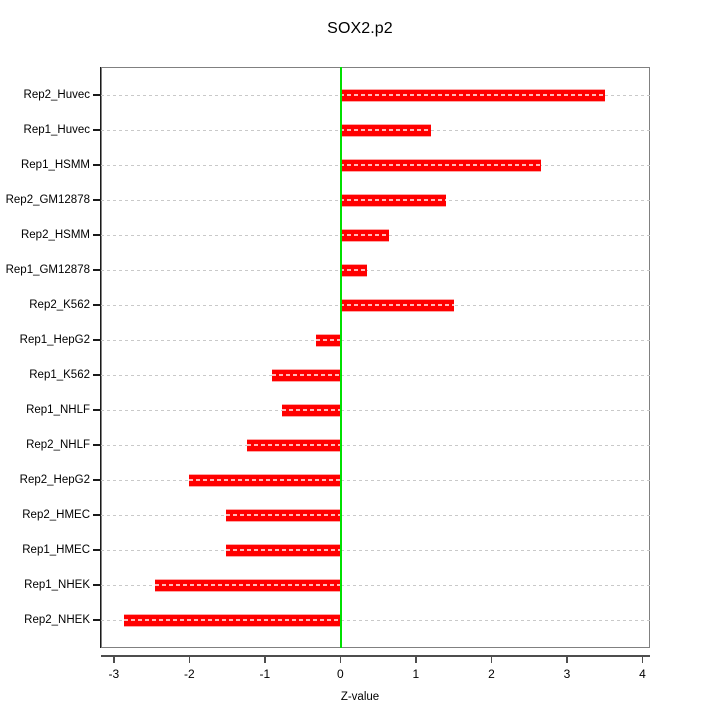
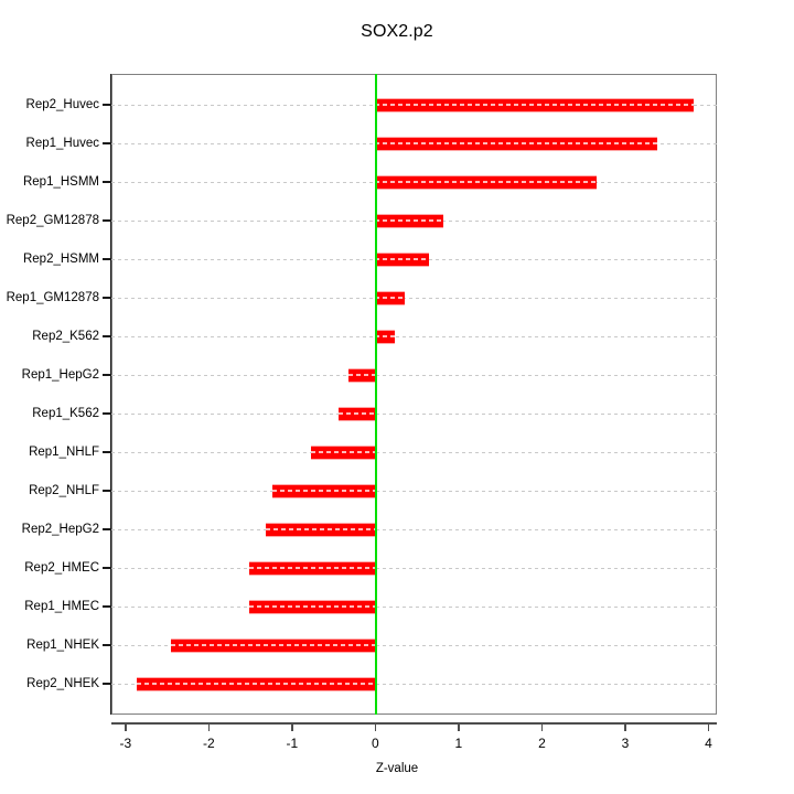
Rep2_Huvec: 3.5 -> 3.8
Rep1_Huvec: 1.2 -> 3.4
Rep2_GM12878: 1.4 -> 0.8
Rep2_K562: 1.5 -> 0.2
Rep1_K562: -0.9 -> -0.4
Rep2_HepG2: -2.0 -> -1.3
